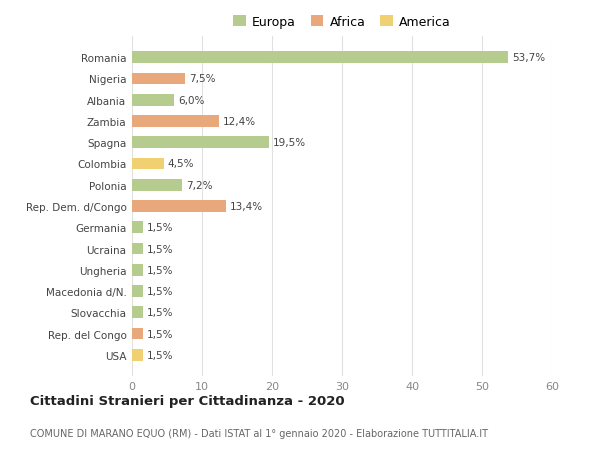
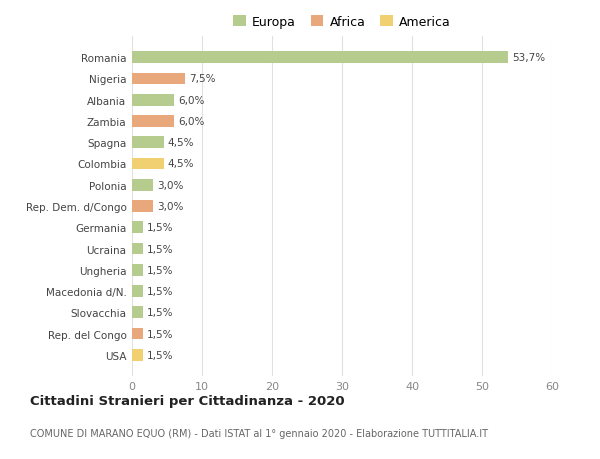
Zambia: 12,4% -> 6,0%
Spagna: 19,5% -> 4,5%
Polonia: 7,2% -> 3,0%
Rep. Dem. d/Congo: 13,4% -> 3,0%
